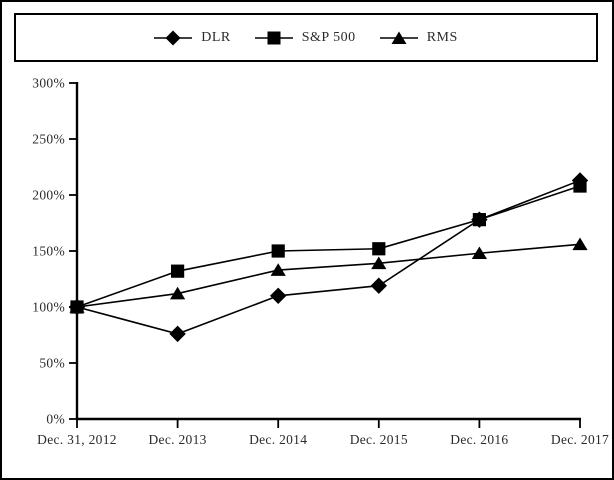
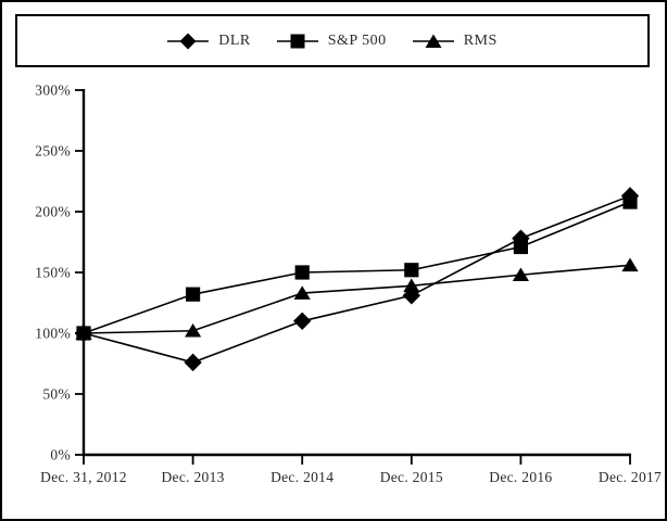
RMS/Dec. 2013: 112% -> 102%
DLR/Dec. 2015: 119% -> 131%
S&P 500/Dec. 2016: 178% -> 171%
